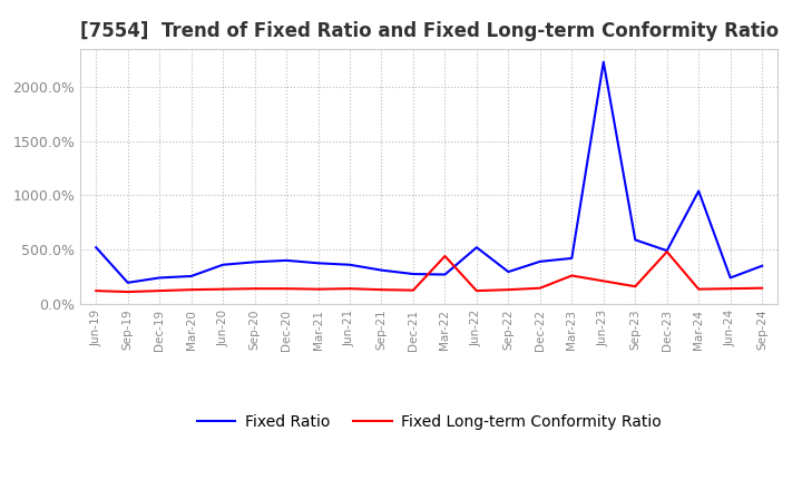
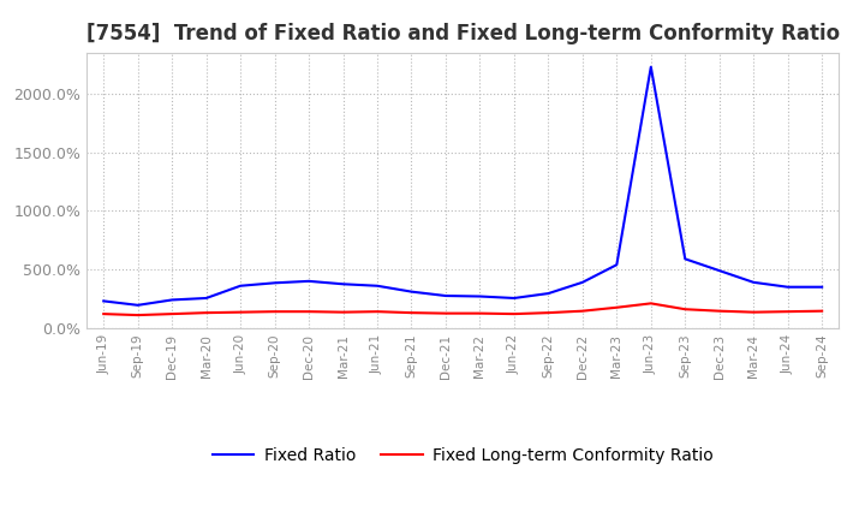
Fixed Ratio/Jun-19: 520% -> 230%
Fixed Long-term Conformity Ratio/Mar-22: 440% -> 120%
Fixed Ratio/Jun-22: 520% -> 260%
Fixed Ratio/Mar-23: 420% -> 540%
Fixed Long-term Conformity Ratio/Mar-23: 260% -> 180%
Fixed Long-term Conformity Ratio/Dec-23: 480% -> 140%
Fixed Ratio/Mar-24: 1040% -> 390%
Fixed Ratio/Jun-24: 240% -> 350%
